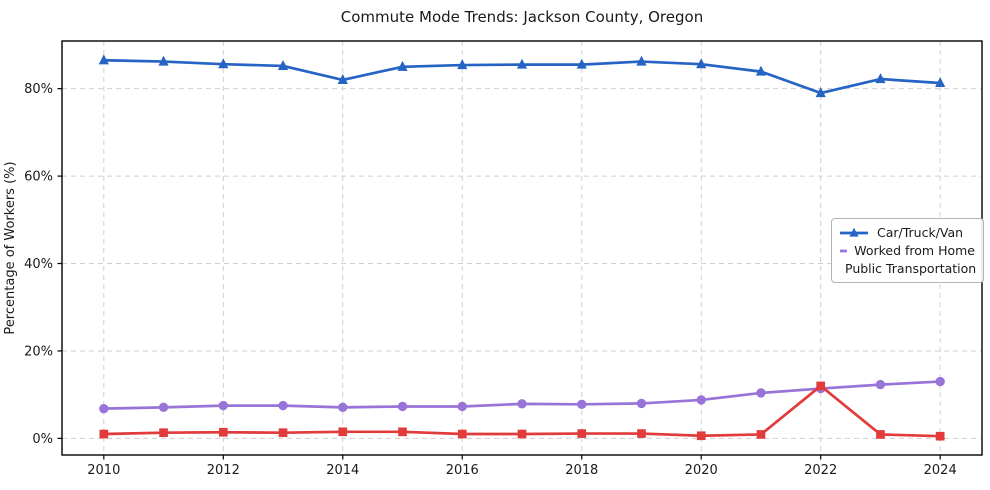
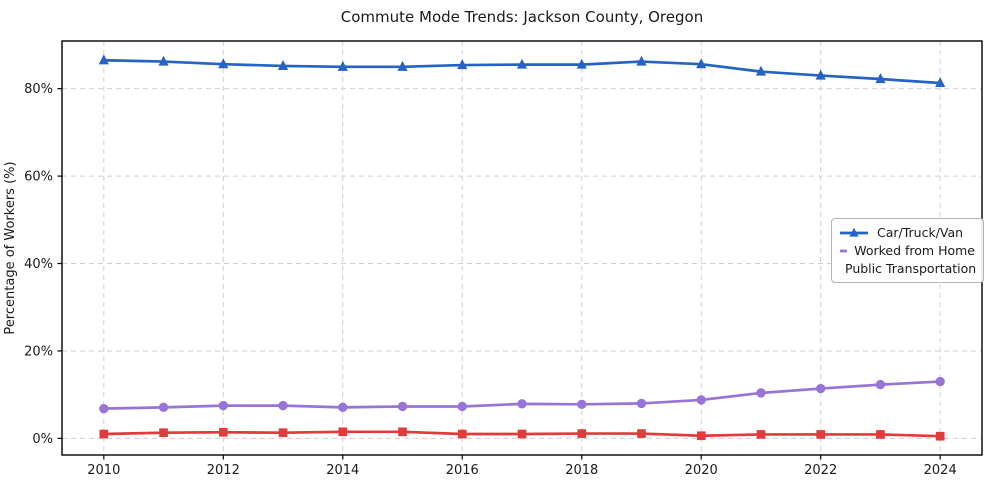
Car/Truck/Van/2014: 82% -> 85%
Car/Truck/Van/2022: 79% -> 83%
Public Transportation/2022: 12% -> 1%
